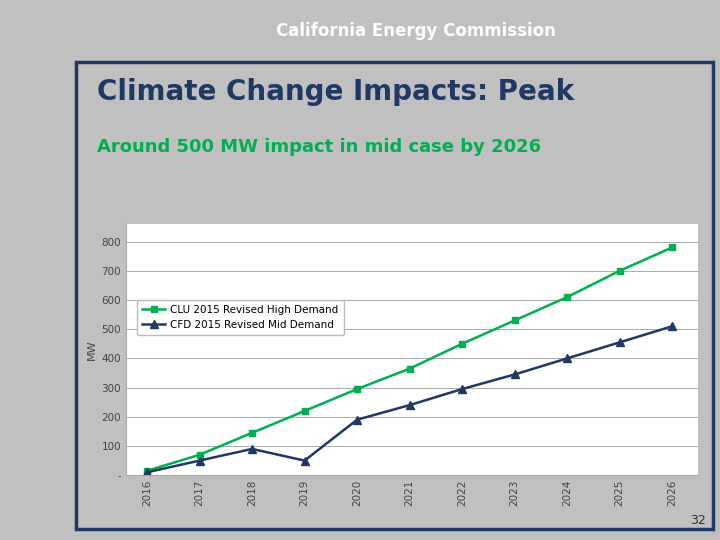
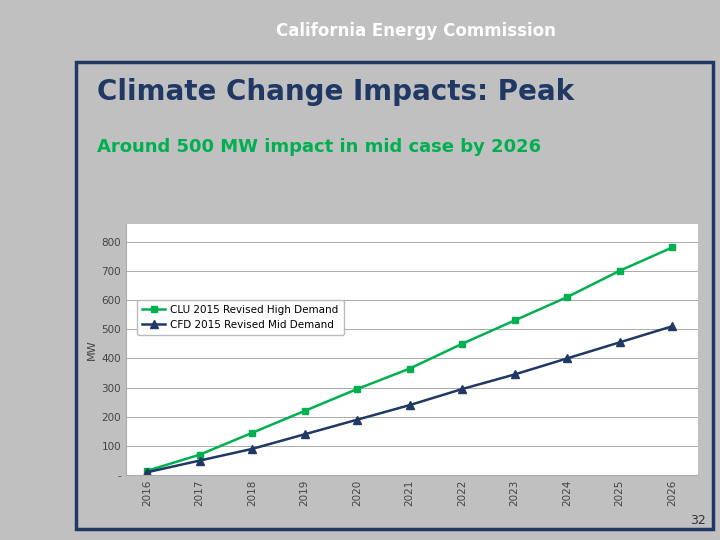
CFD 2015 Revised Mid Demand/2019: 50 -> 140
